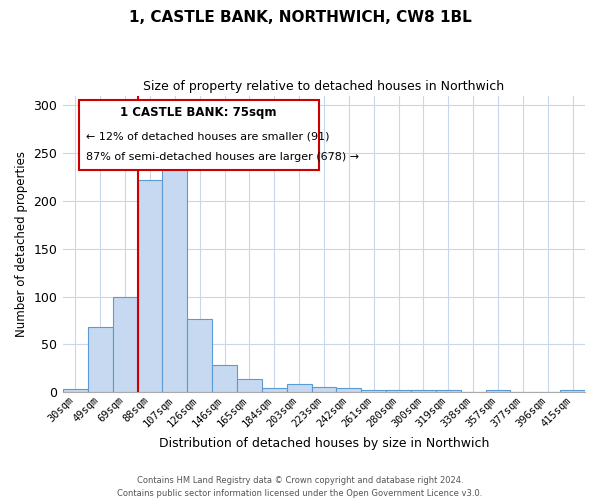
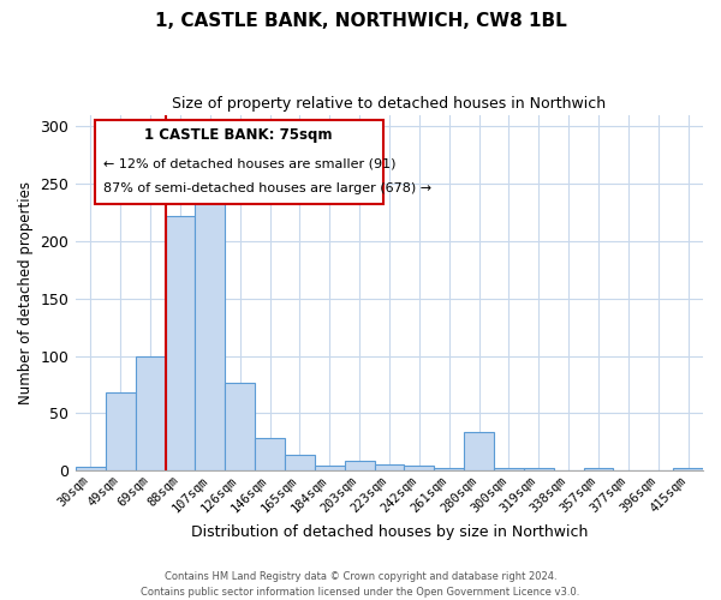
280sqm: 2 -> 34
